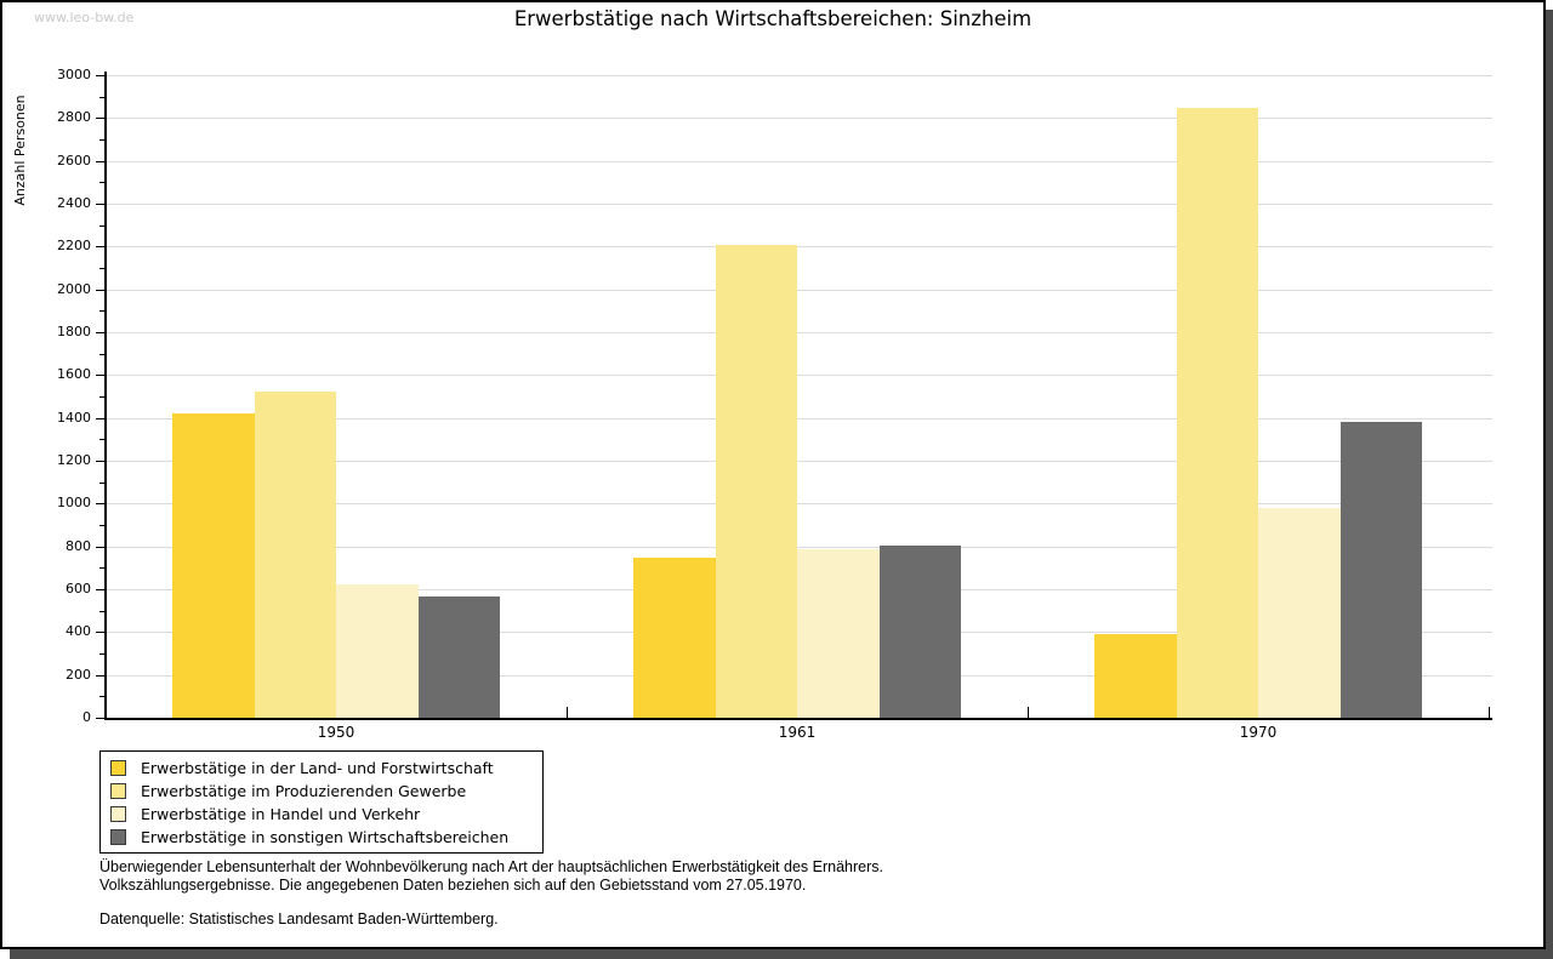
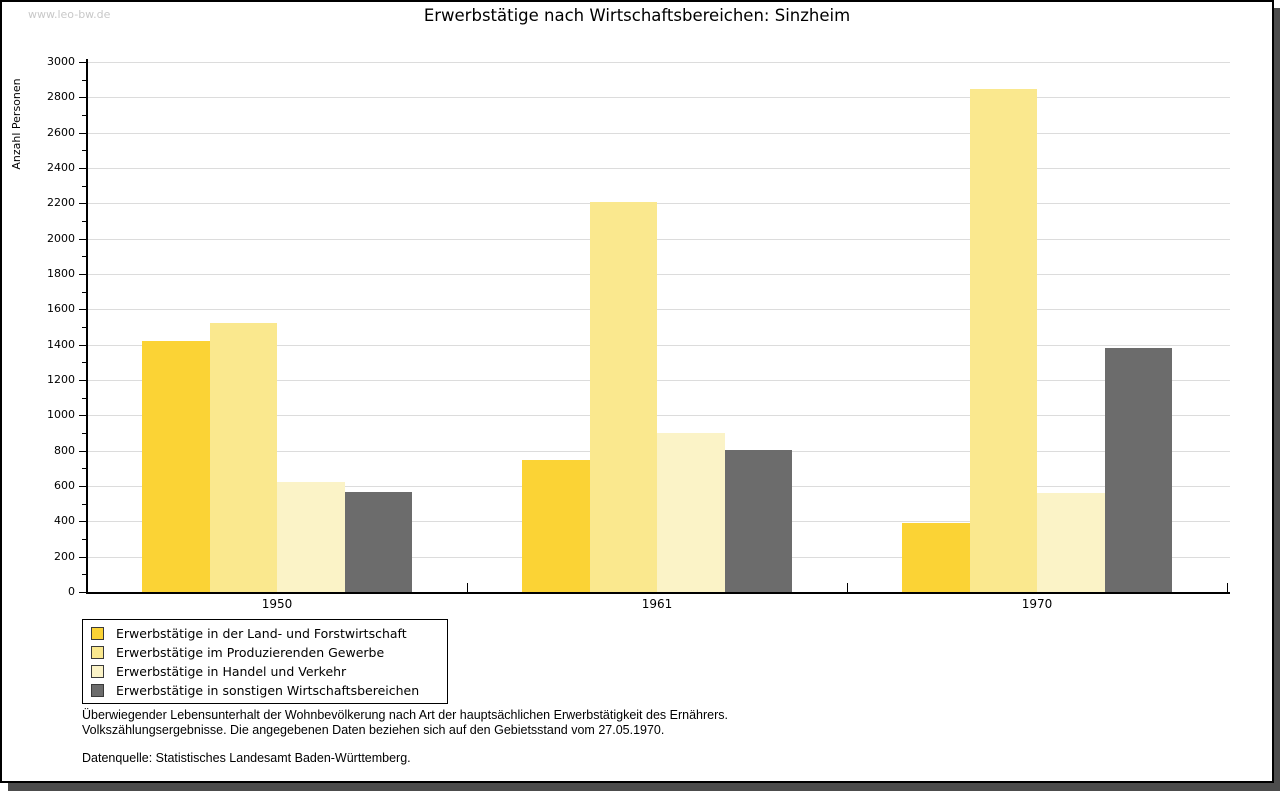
Erwerbstätige in Handel und Verkehr/1961: 780 -> 900
Erwerbstätige in Handel und Verkehr/1970: 980 -> 560
